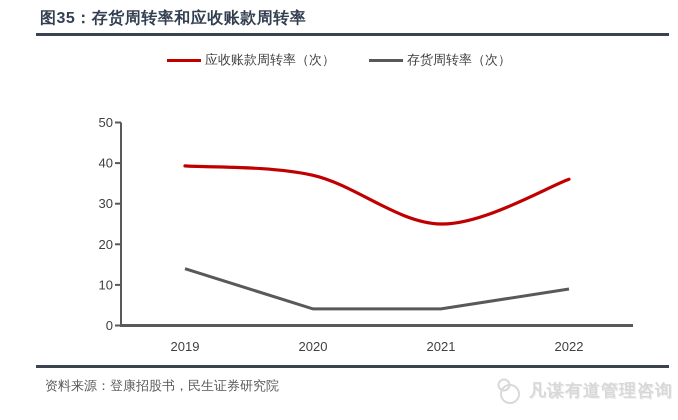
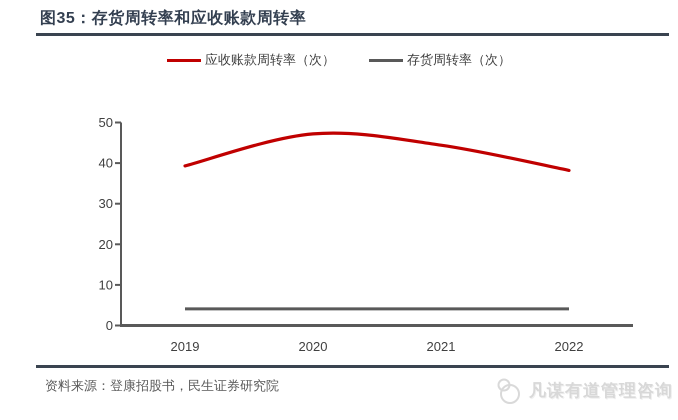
存货周转率（次）/2019: 14 -> 4
应收账款周转率（次）/2020: 37 -> 47
应收账款周转率（次）/2021: 25 -> 44
应收账款周转率（次）/2022: 36 -> 38
存货周转率（次）/2022: 9 -> 4
